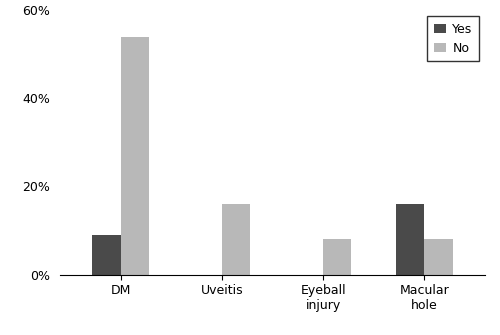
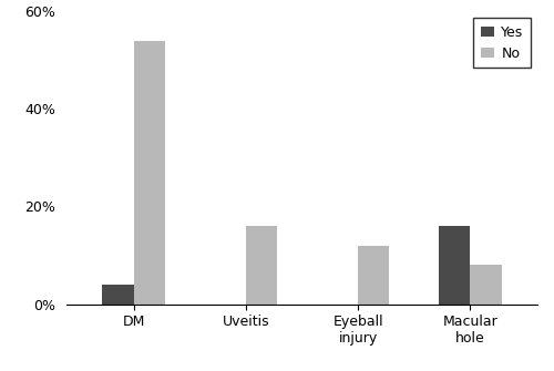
Yes/DM: 9% -> 4%
No/Eyeball injury: 8% -> 12%
